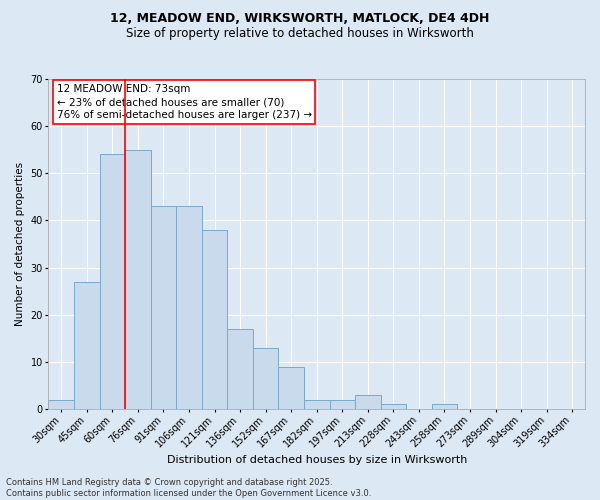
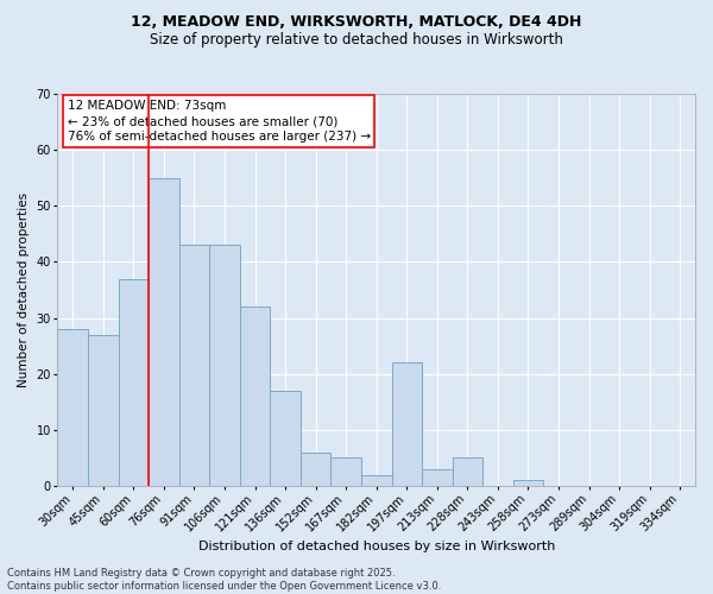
30sqm: 2 -> 28
60sqm: 54 -> 37
121sqm: 38 -> 32
152sqm: 13 -> 6
167sqm: 9 -> 5
197sqm: 2 -> 22
228sqm: 1 -> 5
